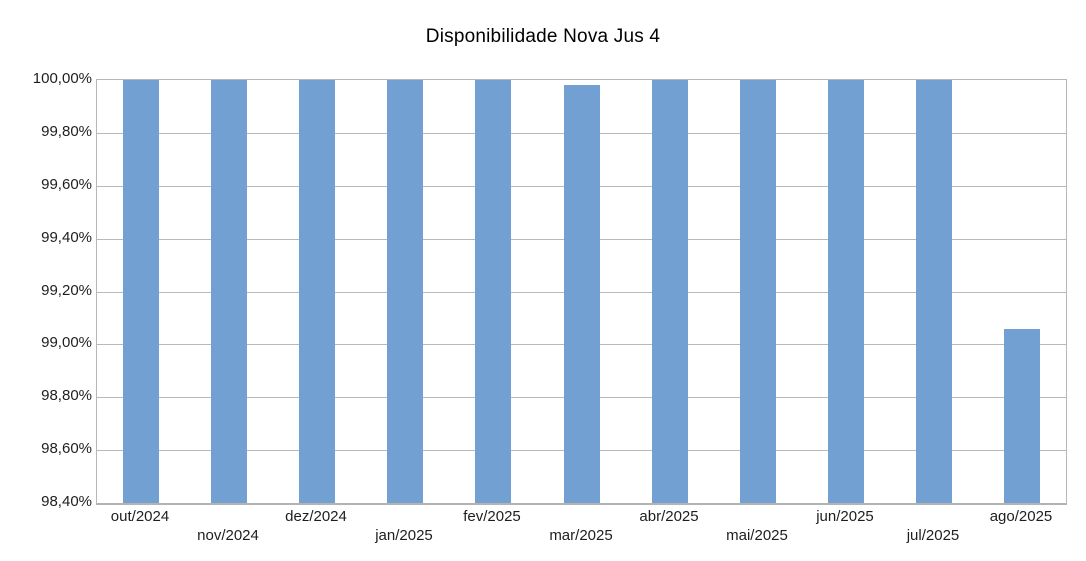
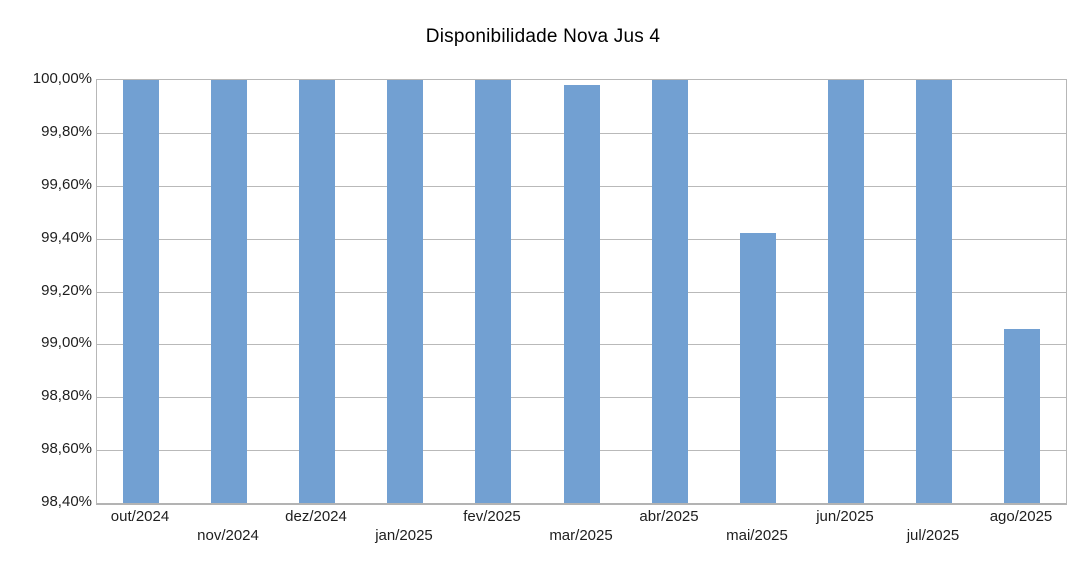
mai/2025: 100,00% -> 99,42%
